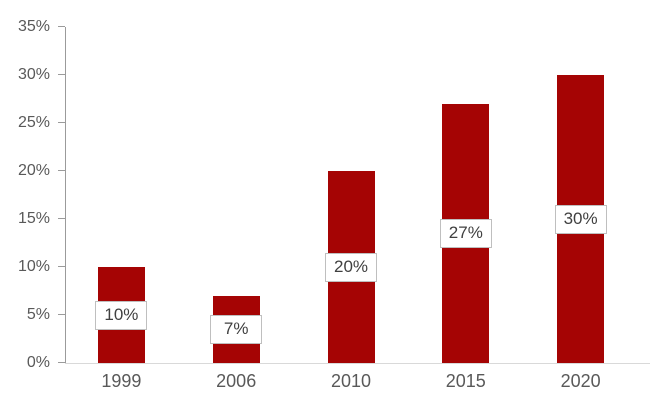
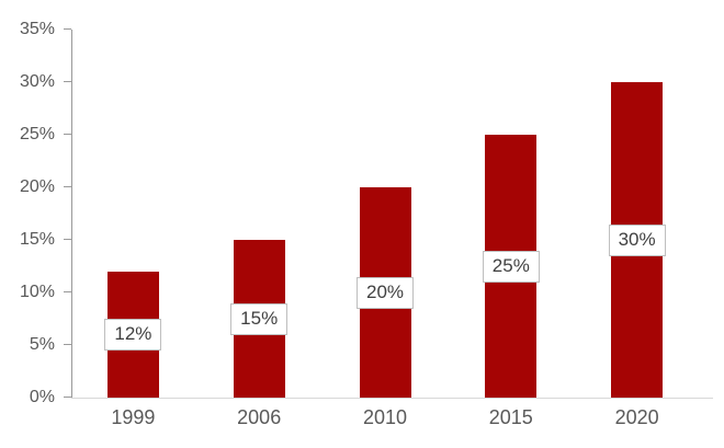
1999: 10% -> 12%
2006: 7% -> 15%
2015: 27% -> 25%
